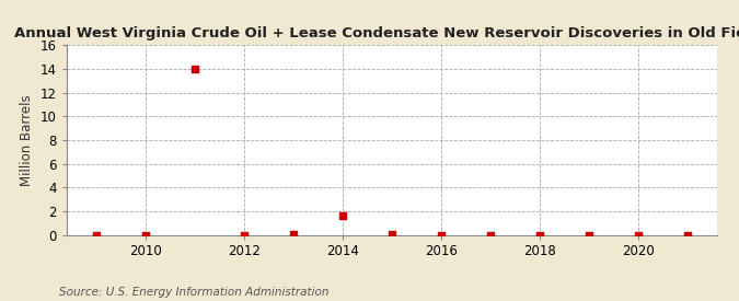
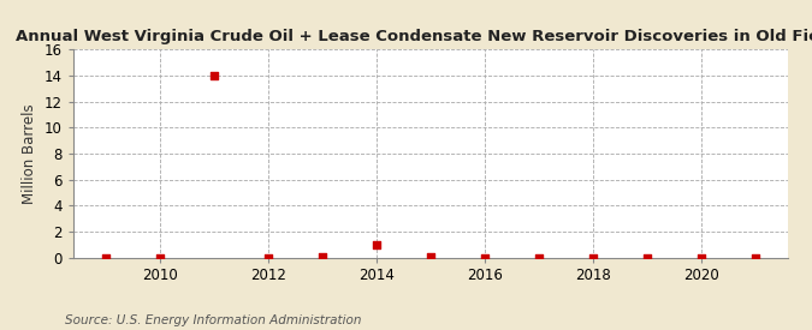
2014: 1.6 -> 1.0
